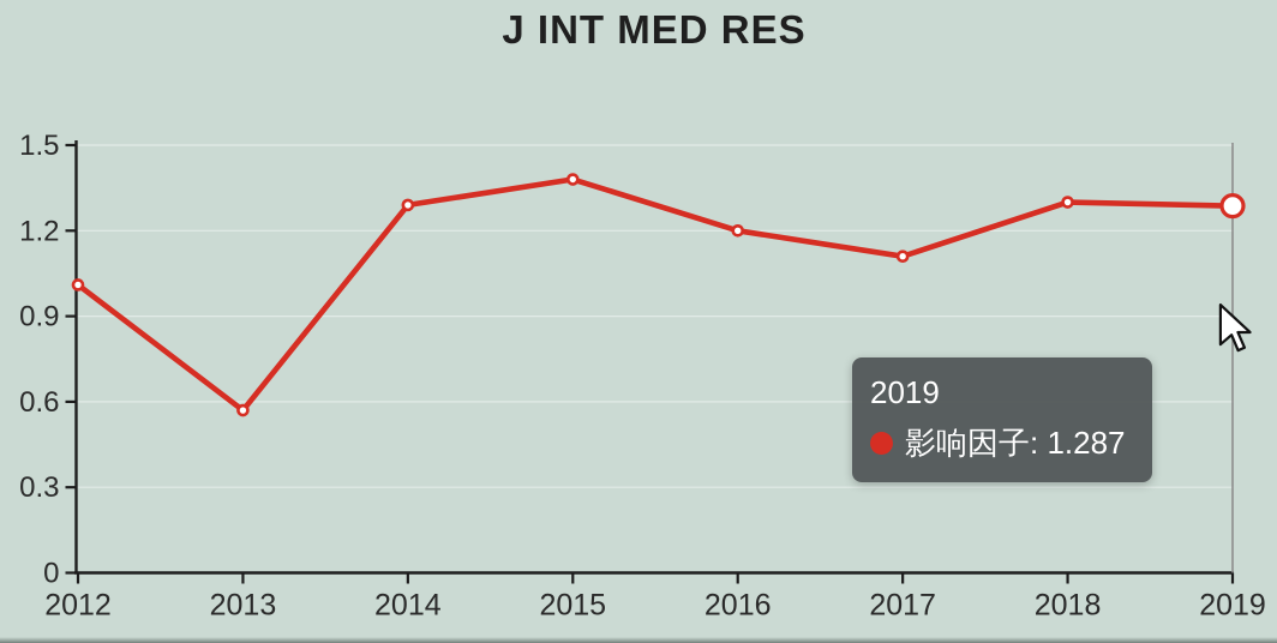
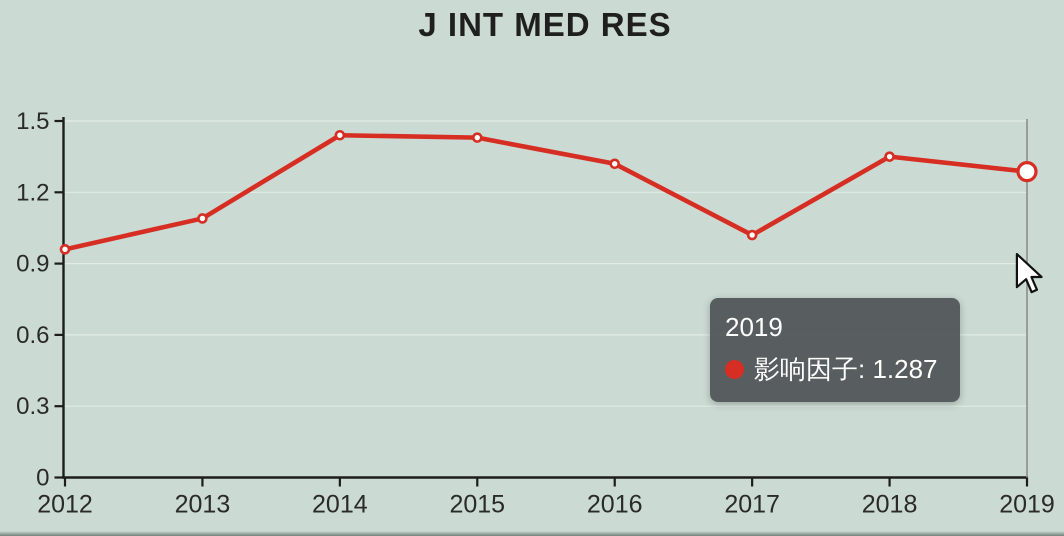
2012: 1.01 -> 0.96
2013: 0.57 -> 1.09
2014: 1.29 -> 1.44
2015: 1.38 -> 1.43
2016: 1.20 -> 1.32
2017: 1.11 -> 1.02
2018: 1.30 -> 1.35
